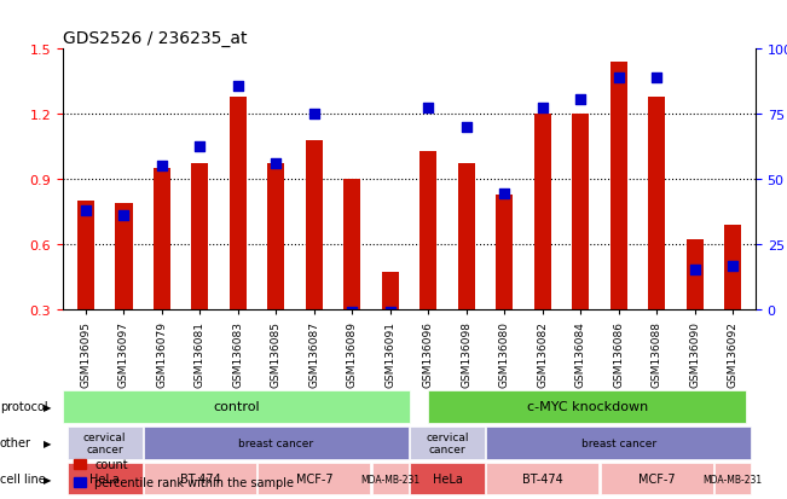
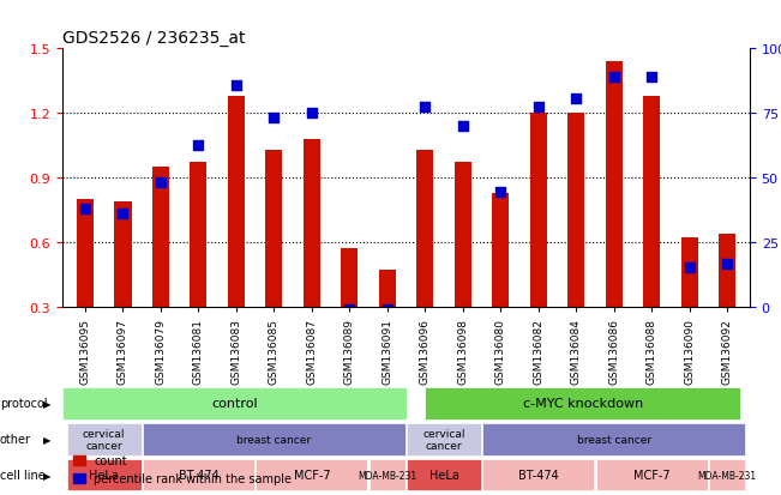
percentile rank within the sample/GSM136079: 0.96 -> 0.88
count/GSM136085: 0.97 -> 1.03
percentile rank within the sample/GSM136085: 0.97 -> 1.18
count/GSM136089: 0.90 -> 0.57
count/GSM136092: 0.69 -> 0.64
